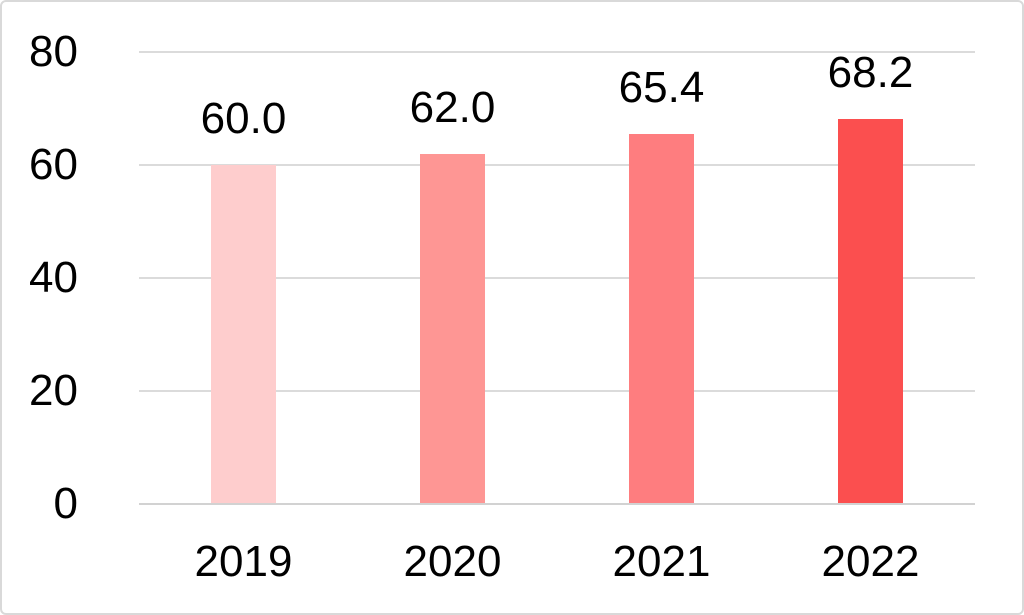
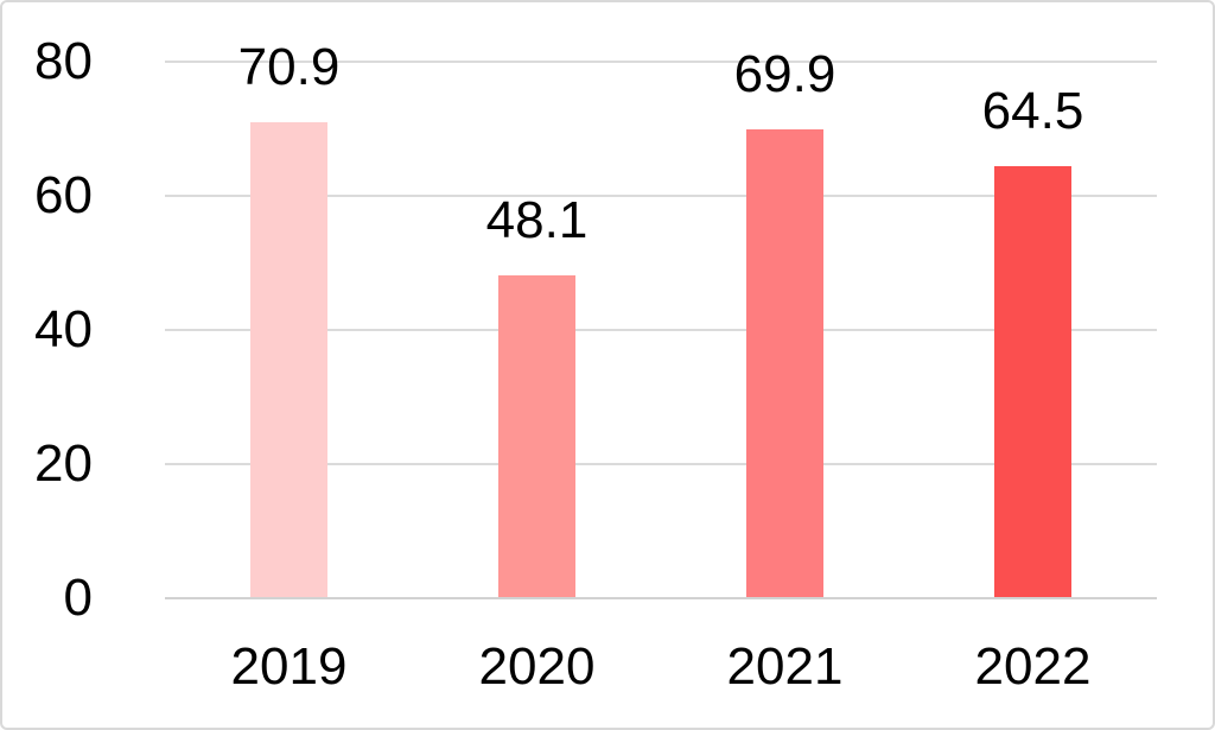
2019: 60.0 -> 70.9
2020: 62.0 -> 48.1
2021: 65.4 -> 69.9
2022: 68.2 -> 64.5
